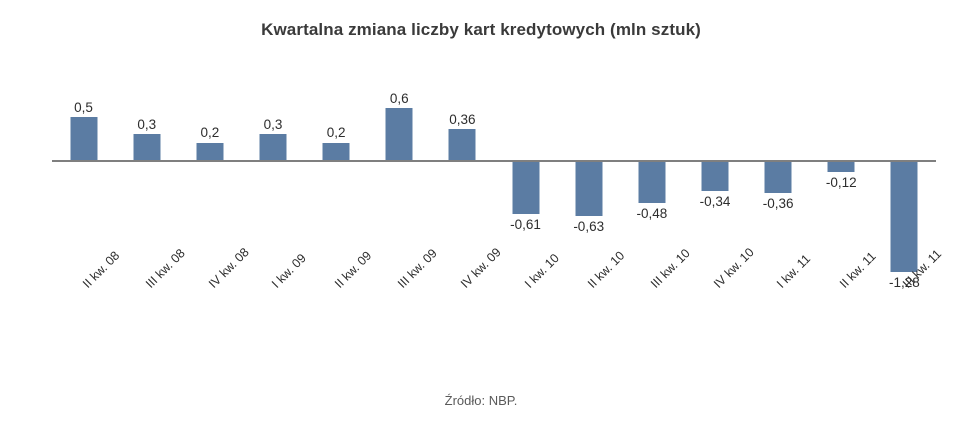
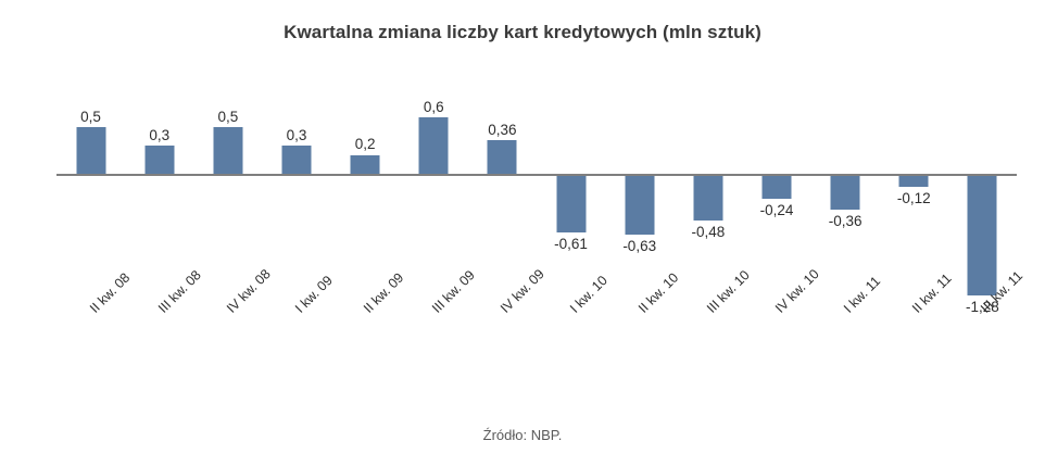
IV kw. 08: 0,2 -> 0,5
IV kw. 10: -0,34 -> -0,24
